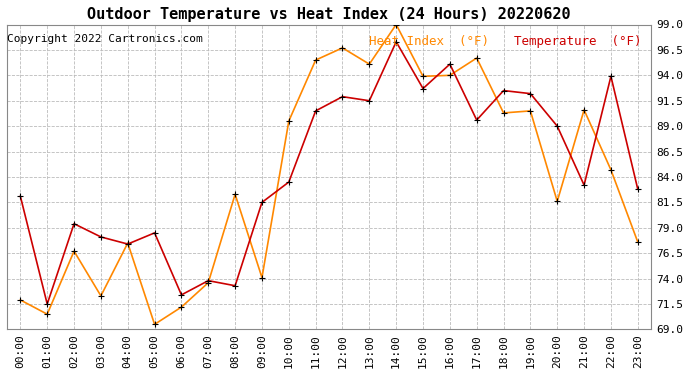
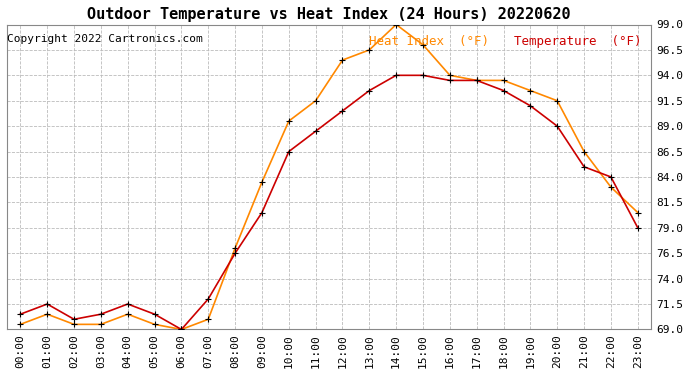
Temperature (°F)/00:00: 82.1 -> 70.5
Heat Index (°F)/00:00: 71.9 -> 69.5
Temperature (°F)/02:00: 79.4 -> 70.0
Heat Index (°F)/02:00: 76.7 -> 69.5
Temperature (°F)/03:00: 78.1 -> 70.5
Heat Index (°F)/03:00: 72.3 -> 69.5
Temperature (°F)/04:00: 77.4 -> 71.5
Heat Index (°F)/04:00: 77.5 -> 70.5
Temperature (°F)/05:00: 78.5 -> 70.5
Temperature (°F)/06:00: 72.4 -> 69.0
Heat Index (°F)/06:00: 71.2 -> 69.0
Temperature (°F)/07:00: 73.8 -> 72.0
Heat Index (°F)/07:00: 73.6 -> 70.0
Temperature (°F)/08:00: 73.3 -> 76.5
Heat Index (°F)/08:00: 82.3 -> 77.0
Temperature (°F)/09:00: 81.5 -> 80.5
Heat Index (°F)/09:00: 74.1 -> 83.5
Temperature (°F)/10:00: 83.5 -> 86.5
Temperature (°F)/11:00: 90.5 -> 88.5
Heat Index (°F)/11:00: 95.5 -> 91.5
Temperature (°F)/12:00: 91.9 -> 90.5
Heat Index (°F)/12:00: 96.7 -> 95.5
Temperature (°F)/13:00: 91.5 -> 92.5
Heat Index (°F)/13:00: 95.1 -> 96.5
Temperature (°F)/14:00: 97.3 -> 94.0
Temperature (°F)/15:00: 92.7 -> 94.0
Heat Index (°F)/15:00: 93.9 -> 97.0
Temperature (°F)/16:00: 95.1 -> 93.5
Temperature (°F)/17:00: 89.6 -> 93.5
Heat Index (°F)/17:00: 95.7 -> 93.5
Heat Index (°F)/18:00: 90.3 -> 93.5
Temperature (°F)/19:00: 92.2 -> 91.0
Heat Index (°F)/19:00: 90.5 -> 92.5
Heat Index (°F)/20:00: 81.6 -> 91.5
Temperature (°F)/21:00: 83.2 -> 85.0
Heat Index (°F)/21:00: 90.6 -> 86.5
Temperature (°F)/22:00: 93.9 -> 84.0
Heat Index (°F)/22:00: 84.7 -> 83.0
Temperature (°F)/23:00: 82.8 -> 79.0
Heat Index (°F)/23:00: 77.6 -> 80.5
